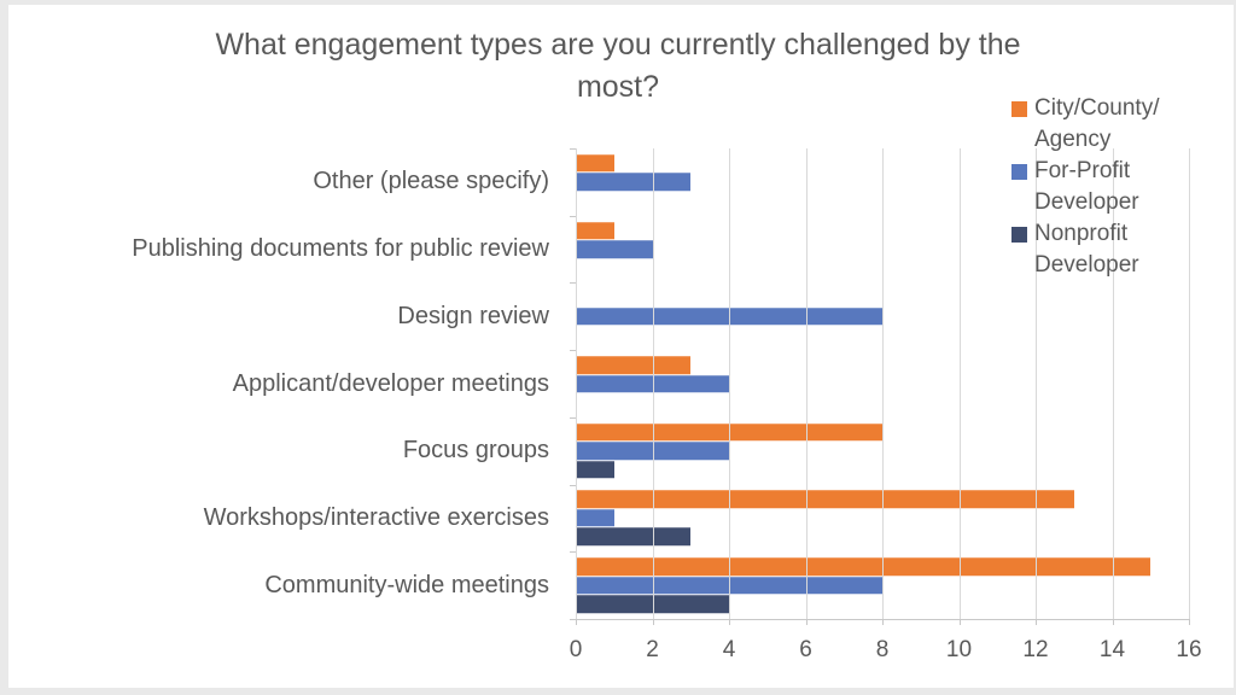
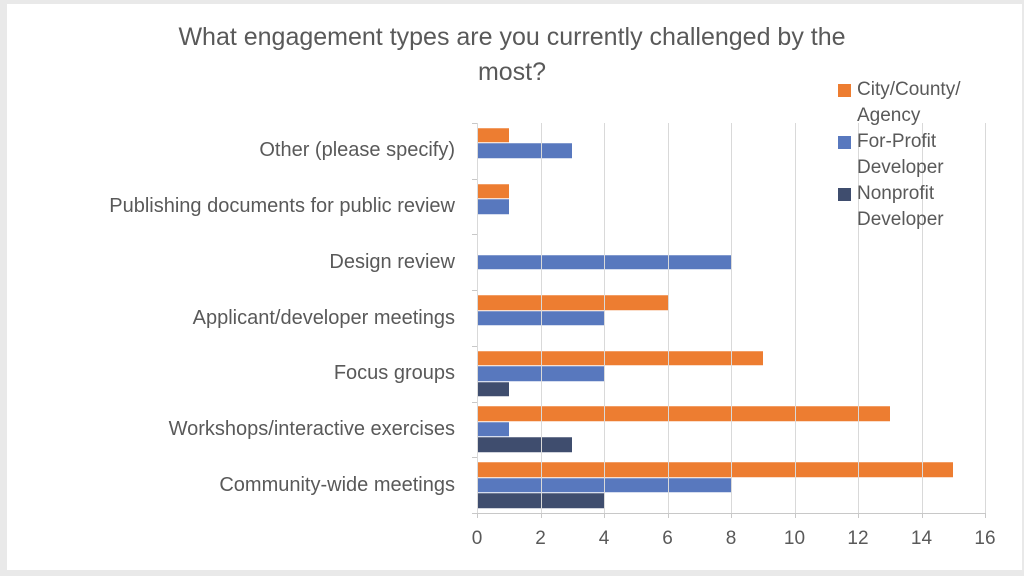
For-Profit Developer/Publishing documents for public review: 2 -> 1
City/County/Agency/Applicant/developer meetings: 3 -> 6
City/County/Agency/Focus groups: 8 -> 9
